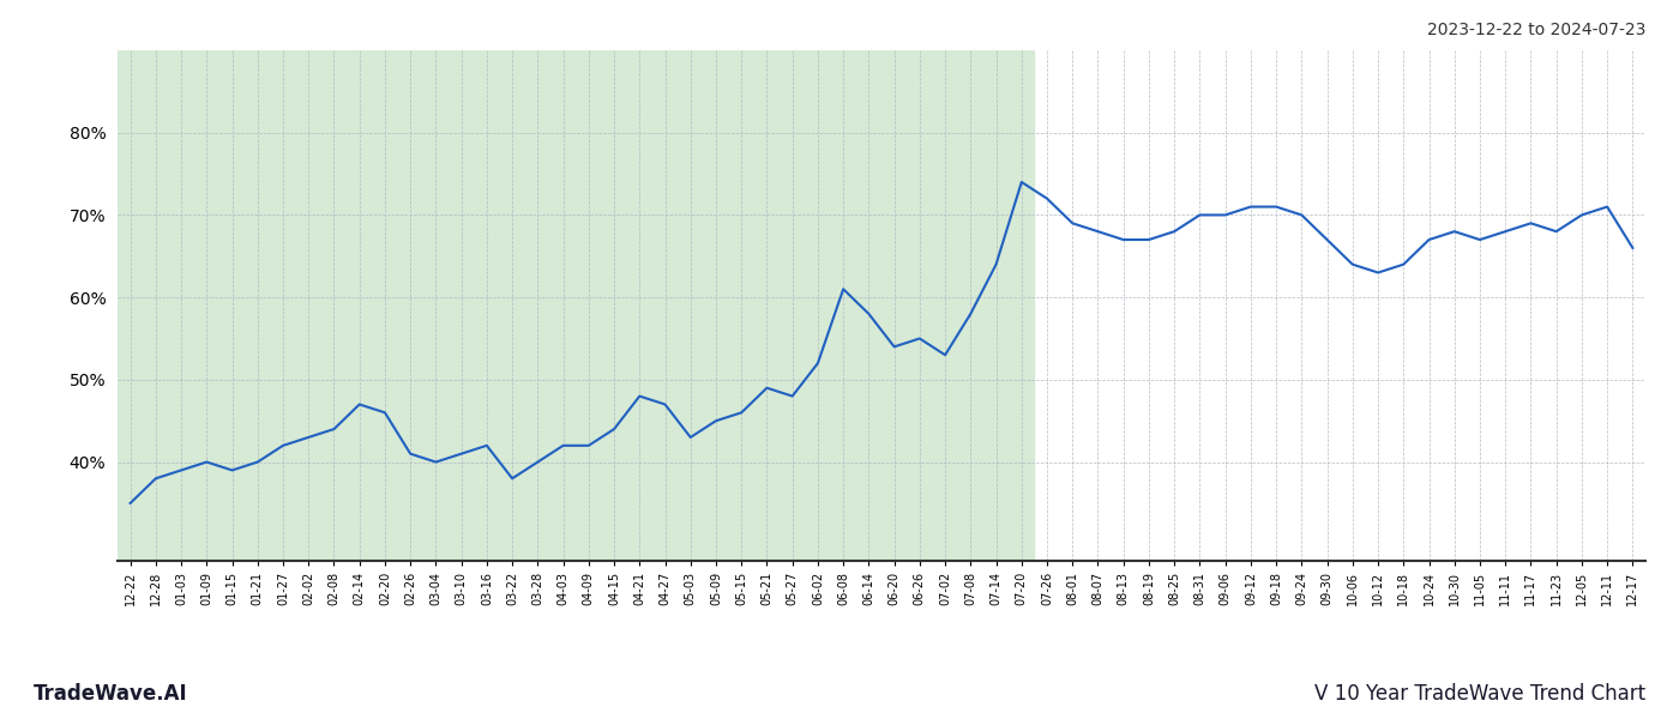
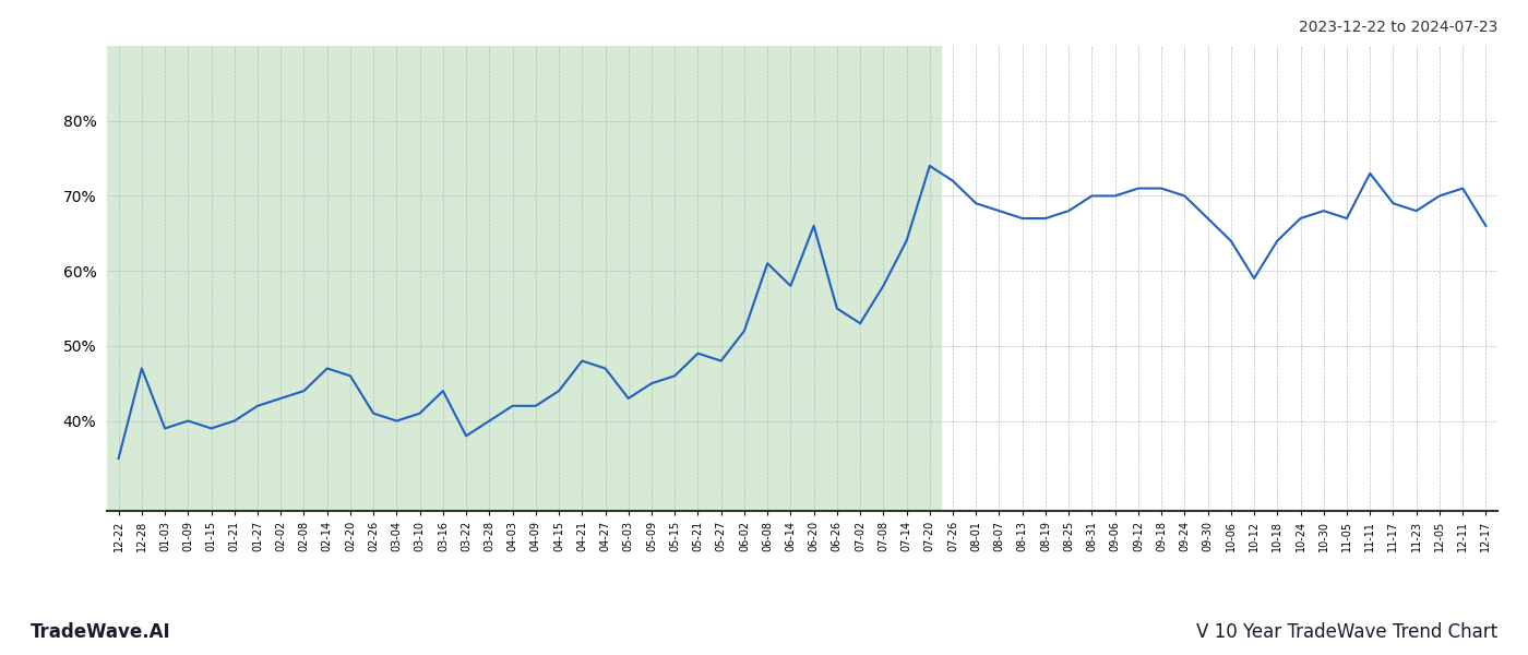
12-28: 38% -> 47%
03-16: 42% -> 44%
06-20: 54% -> 66%
10-12: 63% -> 59%
11-11: 68% -> 73%
